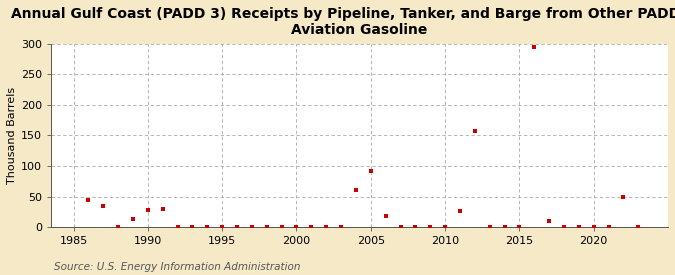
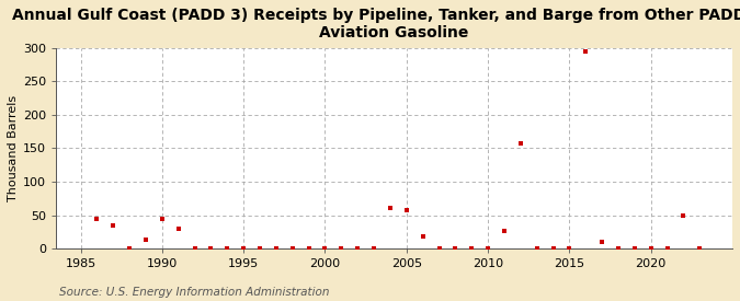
1990: 28 -> 45
2005: 92 -> 58
